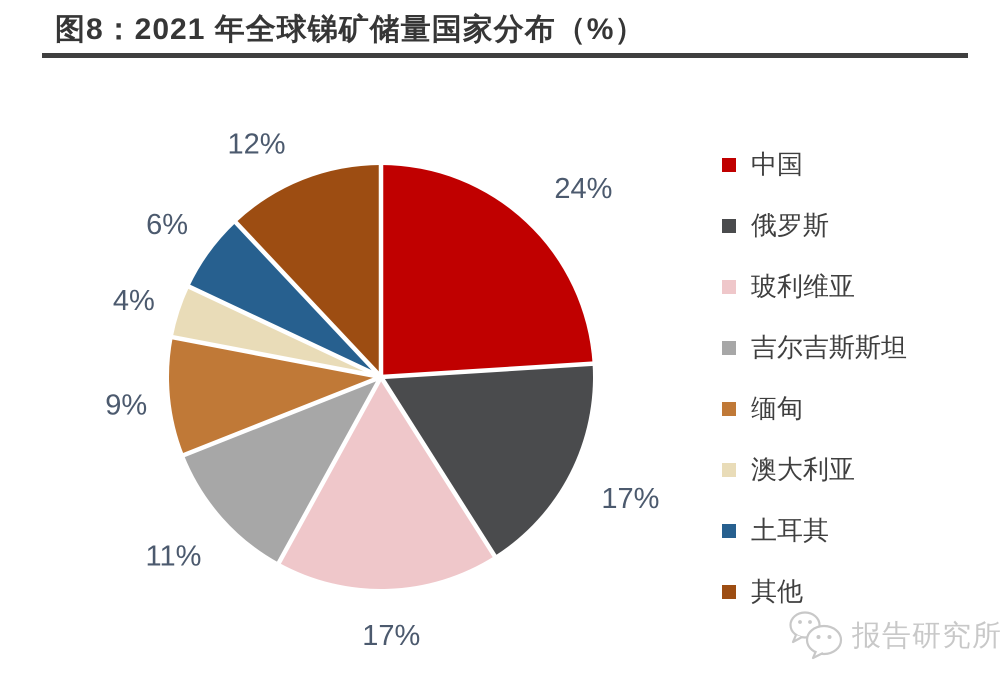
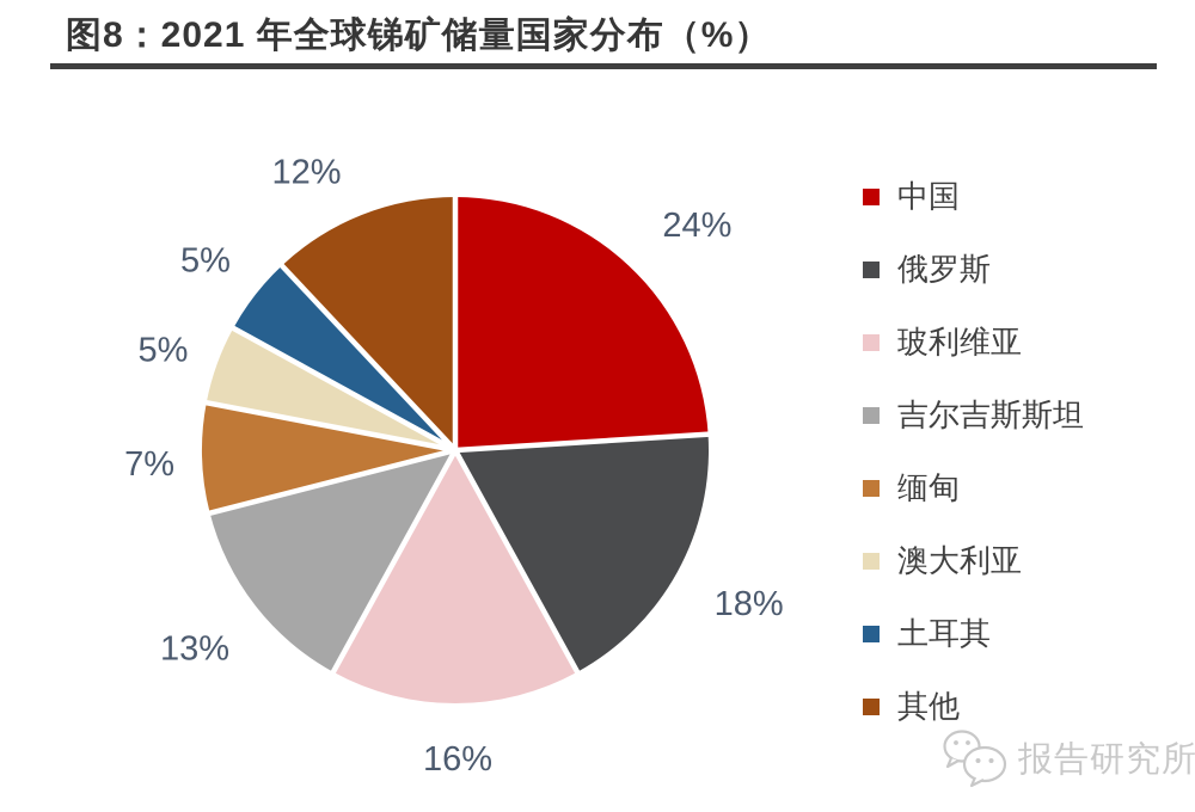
俄罗斯: 17% -> 18%
玻利维亚: 17% -> 16%
吉尔吉斯斯坦: 11% -> 13%
缅甸: 9% -> 7%
澳大利亚: 4% -> 5%
土耳其: 6% -> 5%
